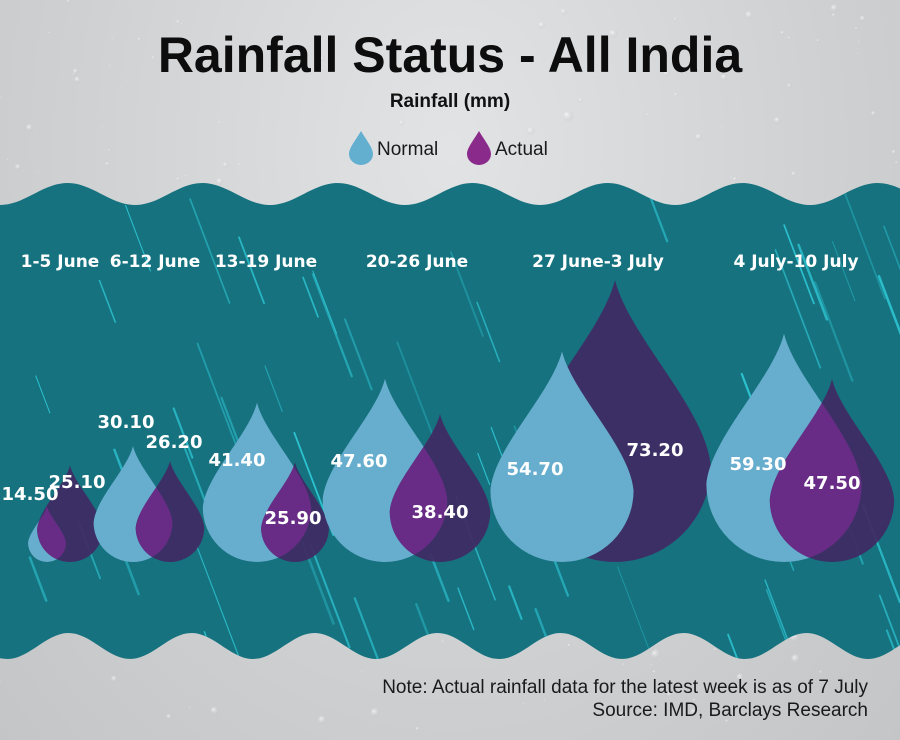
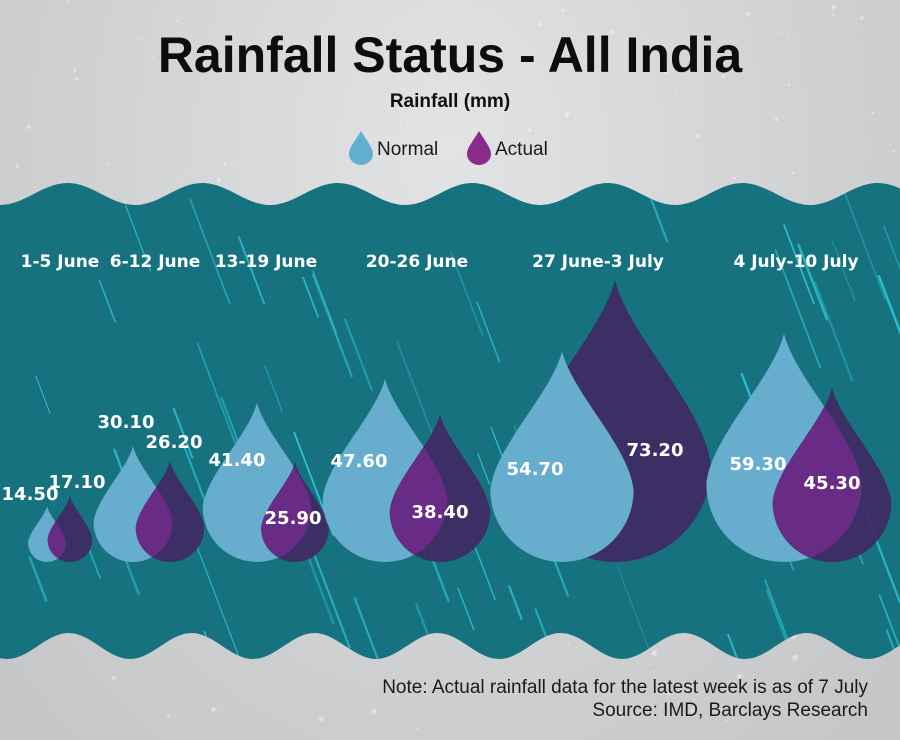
Actual/1-5 June: 25.10 -> 17.10
Actual/4 July-10 July: 47.50 -> 45.30
